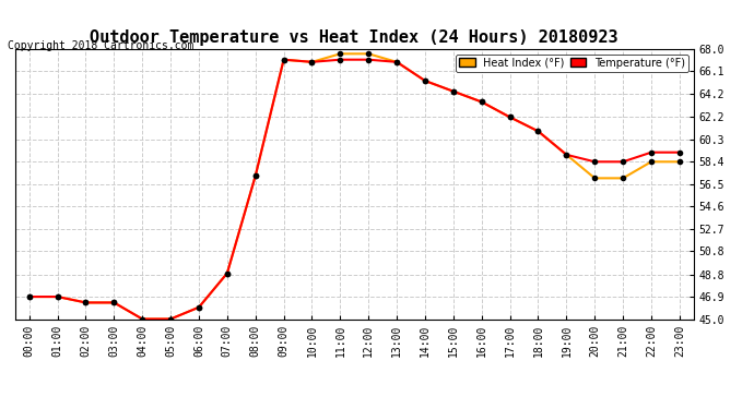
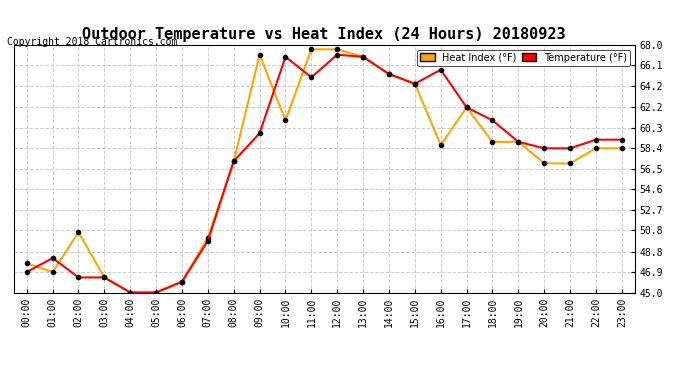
Heat Index (°F)/00:00: 46.9 -> 47.7
Temperature (°F)/01:00: 46.9 -> 48.2
Heat Index (°F)/02:00: 46.4 -> 50.6
Temperature (°F)/07:00: 48.9 -> 49.8
Heat Index (°F)/07:00: 48.9 -> 50.1
Temperature (°F)/09:00: 67.1 -> 59.8
Heat Index (°F)/10:00: 66.9 -> 61.0
Temperature (°F)/11:00: 67.1 -> 65.0
Temperature (°F)/16:00: 63.5 -> 65.7
Heat Index (°F)/16:00: 63.5 -> 58.7
Heat Index (°F)/18:00: 61.0 -> 59.0
